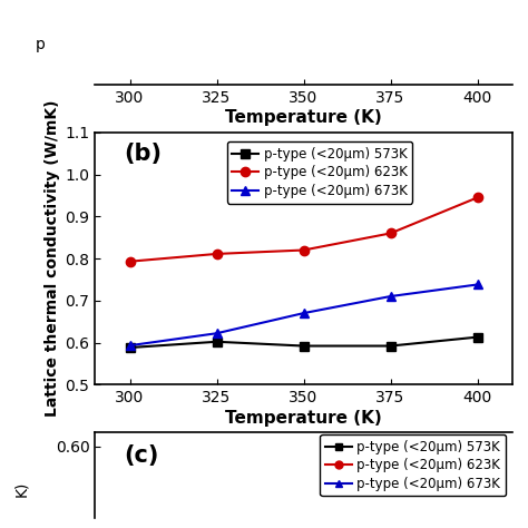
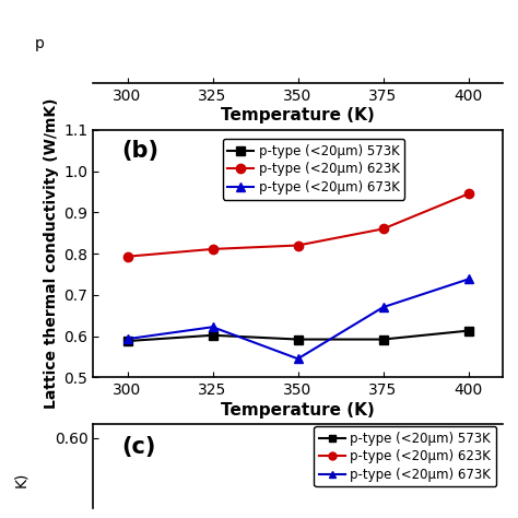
p-type (<20μm) 673K/350: 0.670 -> 0.545
p-type (<20μm) 673K/375: 0.710 -> 0.670
